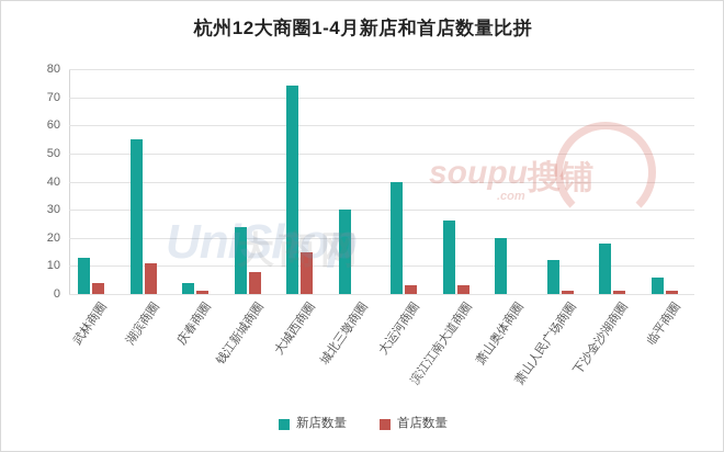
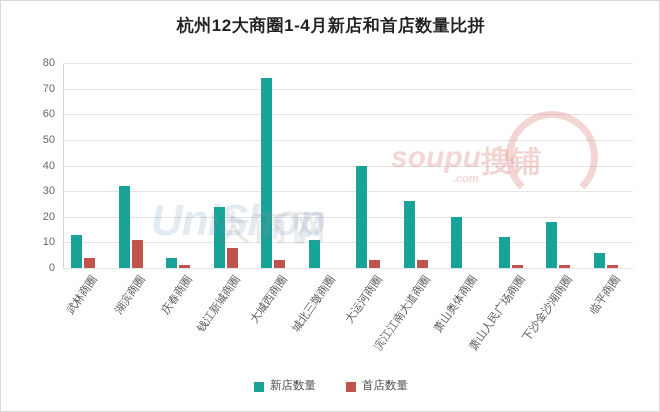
新店数量/湖滨商圈: 55 -> 32
首店数量/大城西商圈: 15 -> 3
新店数量/城北三墩商圈: 30 -> 11
